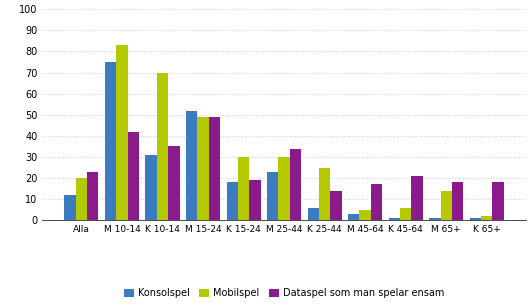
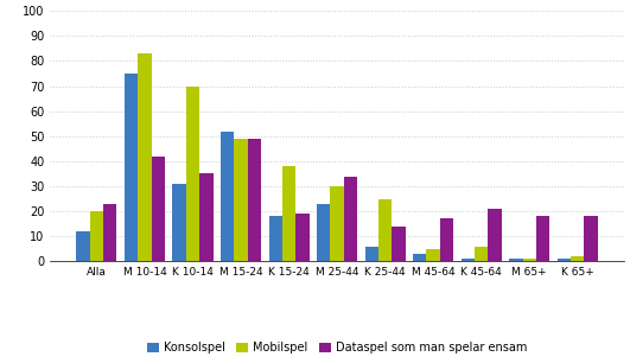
Mobilspel/K 15-24: 30 -> 38
Mobilspel/M 65+: 14 -> 1
